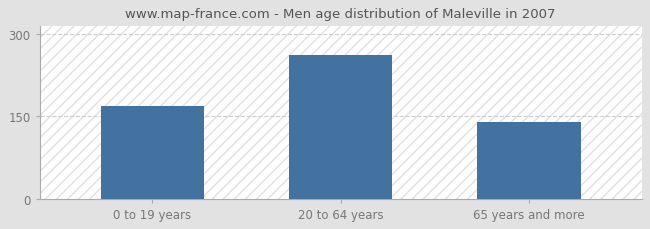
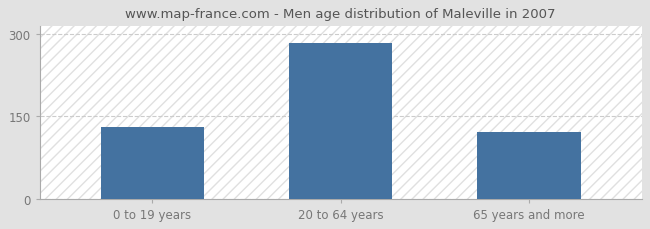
0 to 19 years: 168 -> 130
20 to 64 years: 262 -> 283
65 years and more: 140 -> 122
